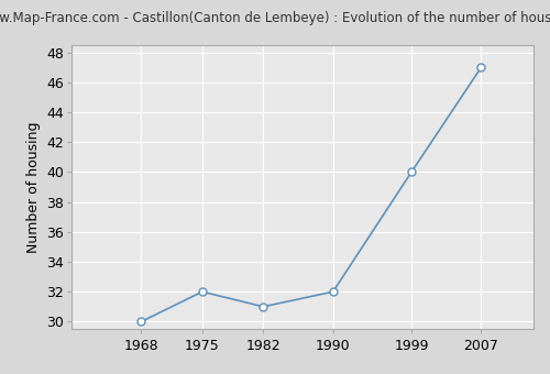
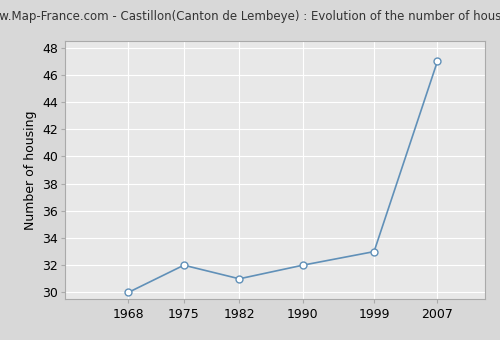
1999: 40 -> 33
